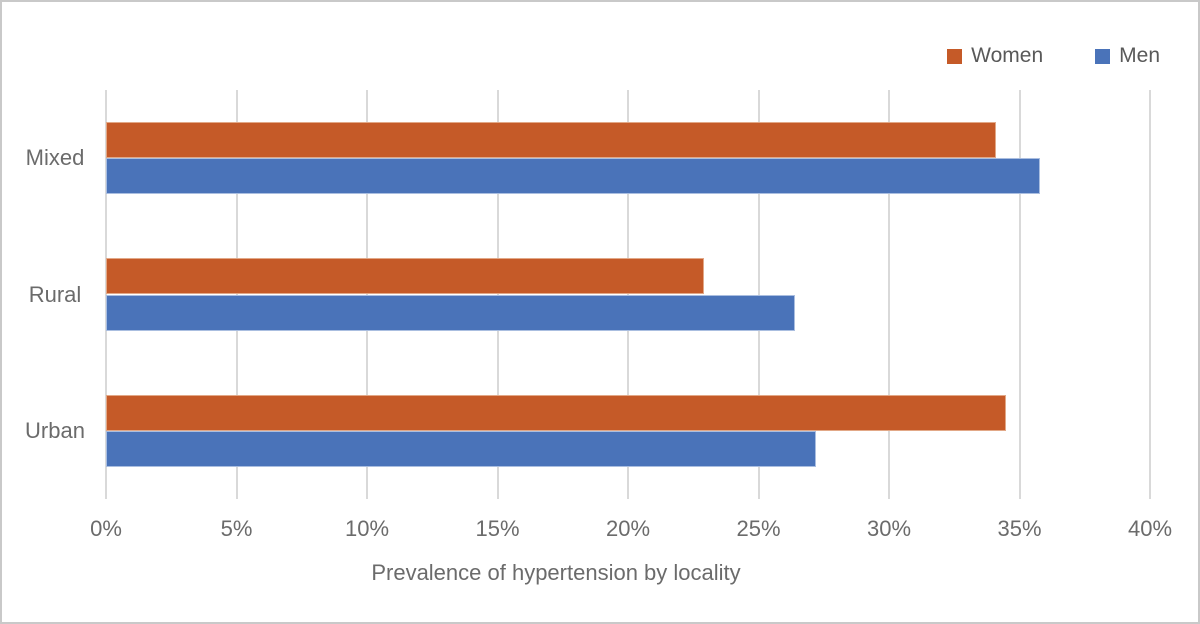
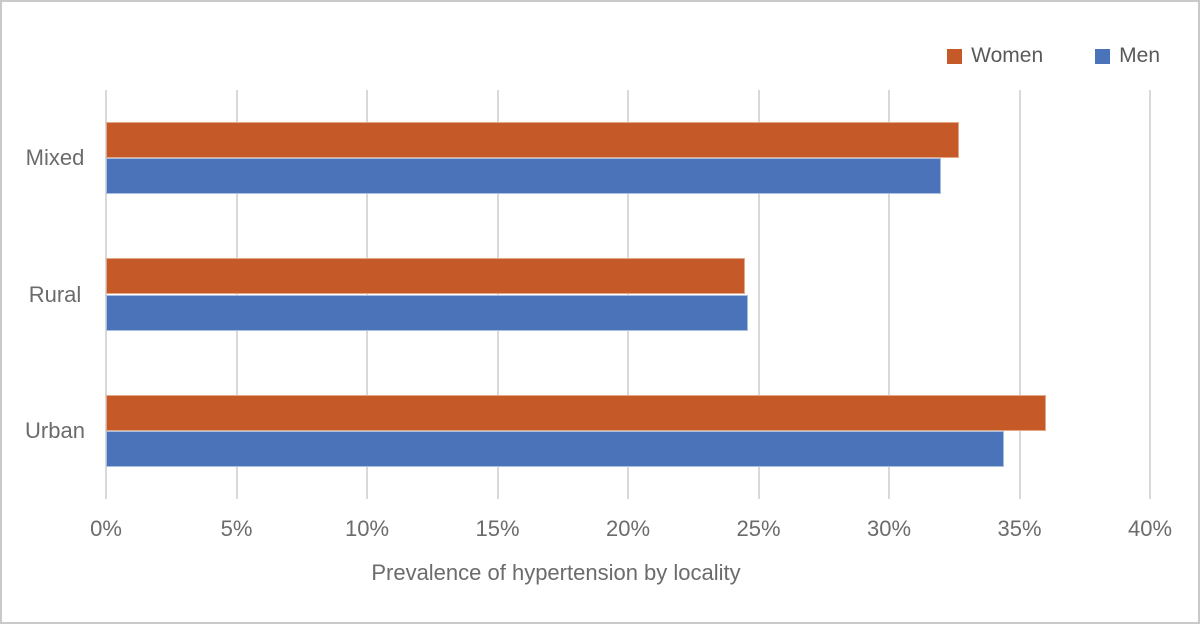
Women/Mixed: 34.1% -> 32.7%
Men/Mixed: 35.8% -> 32.0%
Women/Rural: 22.9% -> 24.5%
Men/Rural: 26.4% -> 24.6%
Women/Urban: 34.5% -> 36.0%
Men/Urban: 27.2% -> 34.4%
